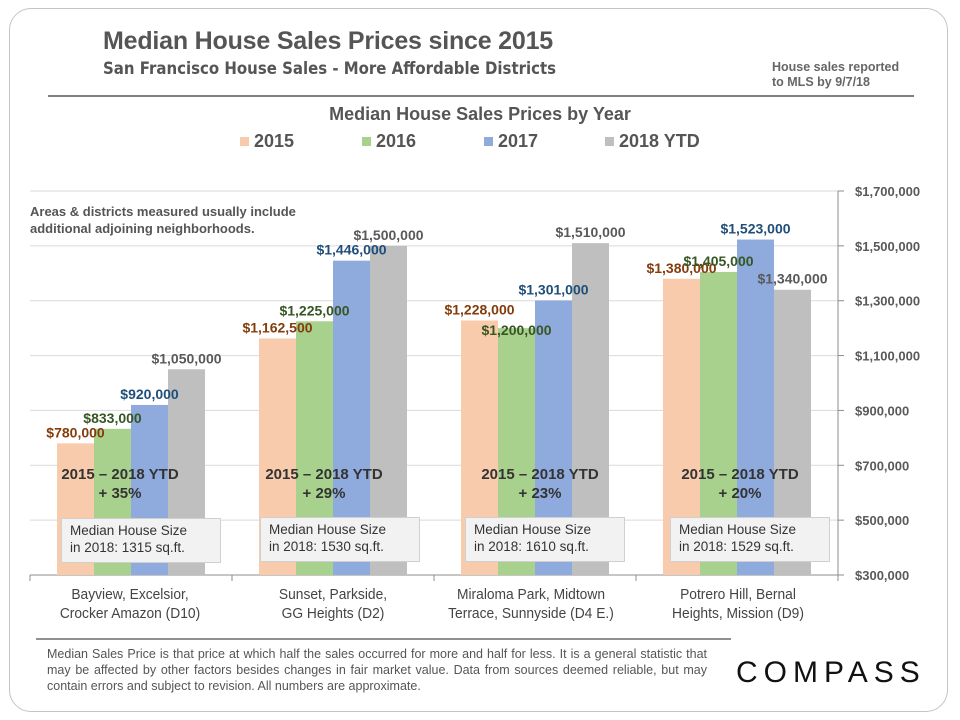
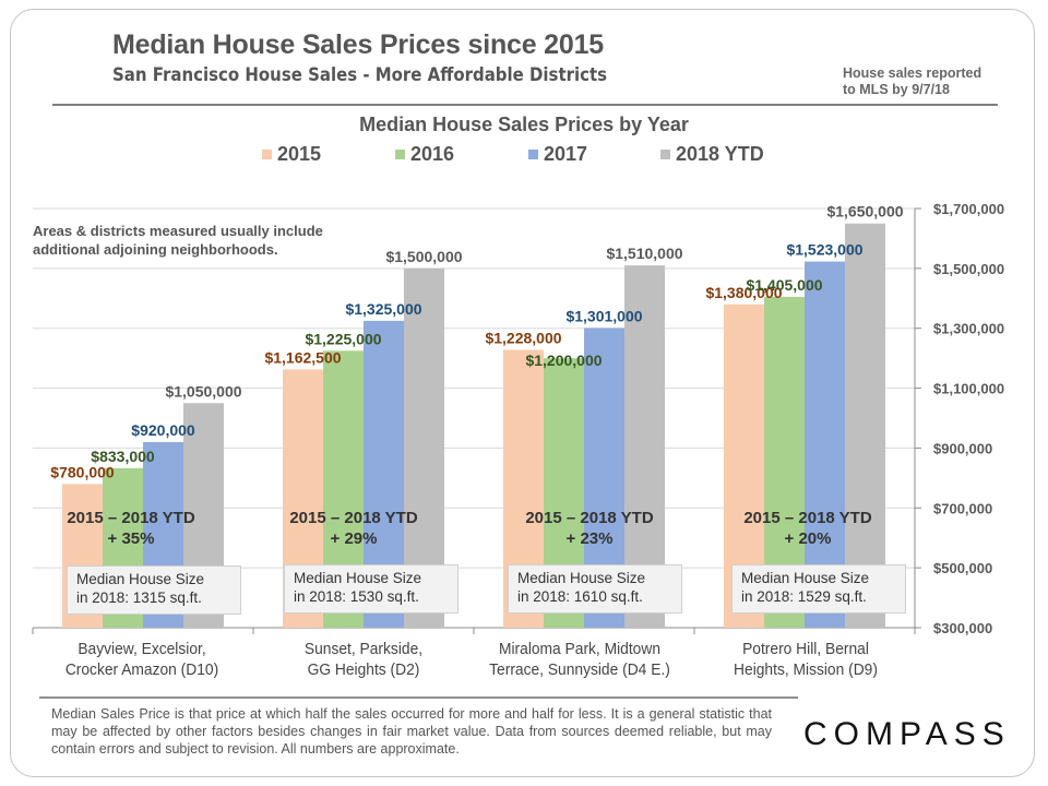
2017/Sunset, Parkside, GG Heights (D2): $1,446,000 -> $1,325,000
2018 YTD/Potrero Hill, Bernal Heights, Mission (D9): $1,340,000 -> $1,650,000
